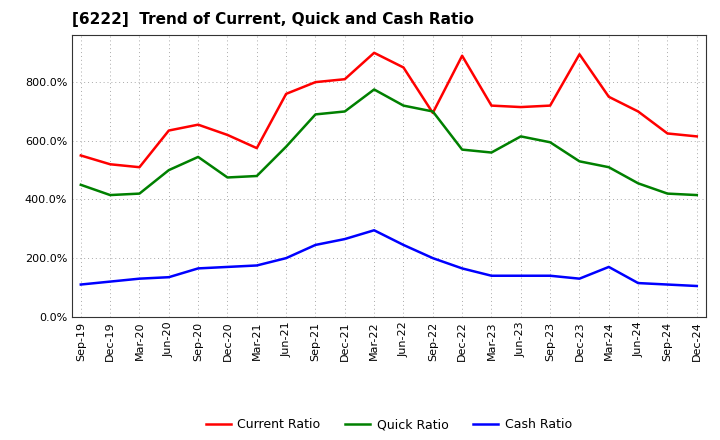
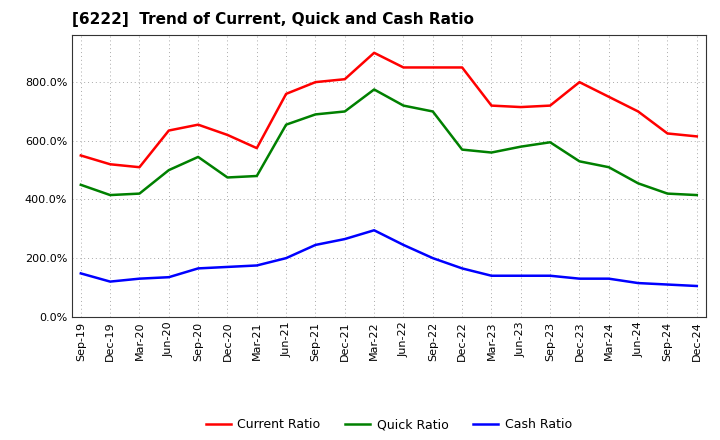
Cash Ratio/Sep-19: 110% -> 148%
Quick Ratio/Jun-21: 580% -> 655%
Current Ratio/Sep-22: 695% -> 850%
Current Ratio/Dec-22: 890% -> 850%
Quick Ratio/Jun-23: 615% -> 580%
Current Ratio/Dec-23: 895% -> 800%
Cash Ratio/Mar-24: 170% -> 130%
